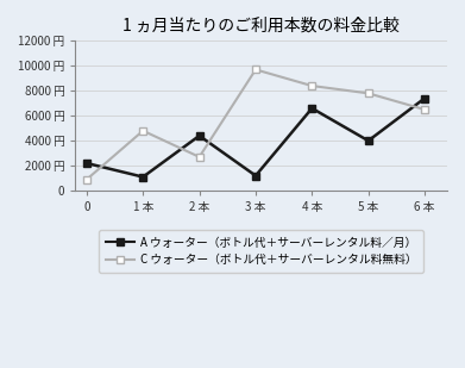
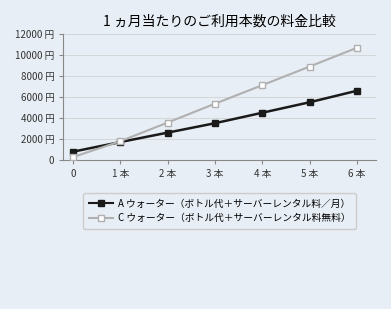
A ウォーター（ボトル代＋サーバーレンタル料／月）/0: 2200 円 -> 800 円
C ウォーター（ボトル代＋サーバーレンタル料無料）/0: 900 円 -> 300 円
A ウォーター（ボトル代＋サーバーレンタル料／月）/1 本: 1100 円 -> 1700 円
C ウォーター（ボトル代＋サーバーレンタル料無料）/1 本: 4800 円 -> 1800 円
A ウォーター（ボトル代＋サーバーレンタル料／月）/2 本: 4400 円 -> 2600 円
C ウォーター（ボトル代＋サーバーレンタル料無料）/2 本: 2700 円 -> 3600 円
A ウォーター（ボトル代＋サーバーレンタル料／月）/3 本: 1200 円 -> 3500 円
C ウォーター（ボトル代＋サーバーレンタル料無料）/3 本: 9700 円 -> 5400 円
A ウォーター（ボトル代＋サーバーレンタル料／月）/4 本: 6600 円 -> 4500 円
C ウォーター（ボトル代＋サーバーレンタル料無料）/4 本: 8400 円 -> 7200 円
A ウォーター（ボトル代＋サーバーレンタル料／月）/5 本: 4000 円 -> 5500 円
C ウォーター（ボトル代＋サーバーレンタル料無料）/5 本: 7800 円 -> 8900 円
A ウォーター（ボトル代＋サーバーレンタル料／月）/6 本: 7400 円 -> 6600 円
C ウォーター（ボトル代＋サーバーレンタル料無料）/6 本: 6500 円 -> 10700 円
